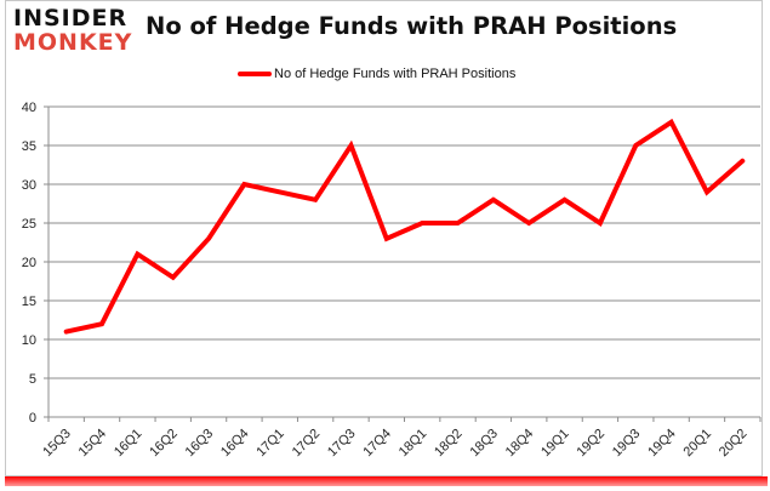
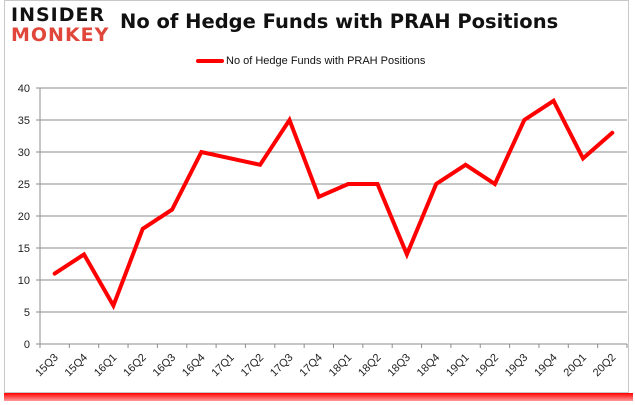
15Q4: 12 -> 14
16Q1: 21 -> 6
16Q3: 23 -> 21
18Q3: 28 -> 14
